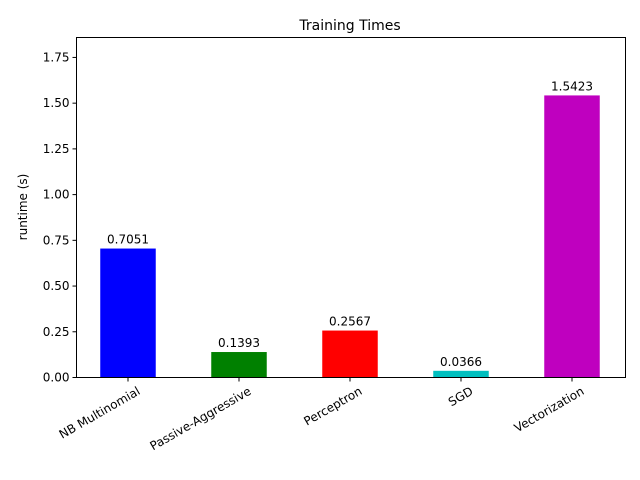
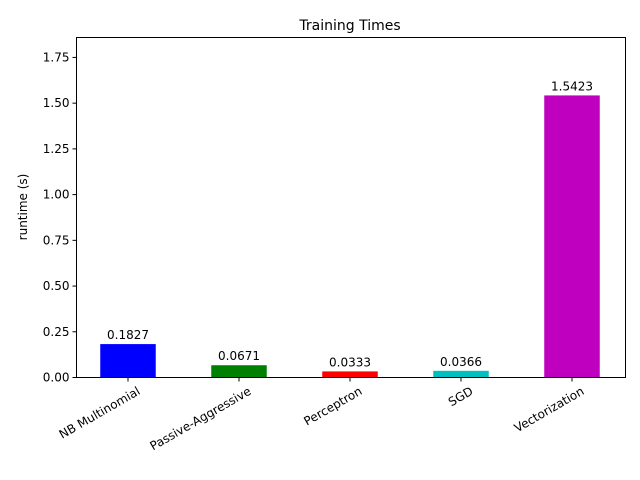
NB Multinomial: 0.7051 -> 0.1827
Passive-Aggressive: 0.1393 -> 0.0671
Perceptron: 0.2567 -> 0.0333
